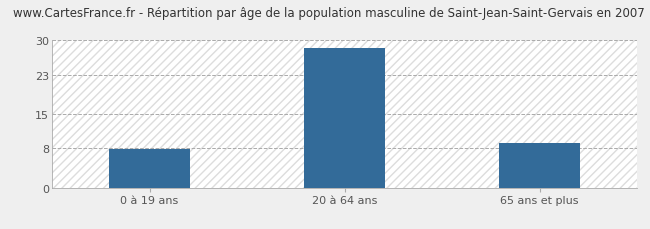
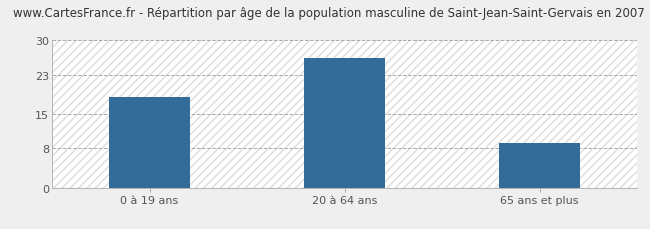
0 à 19 ans: 7.9 -> 18.5
20 à 64 ans: 28.5 -> 26.5
